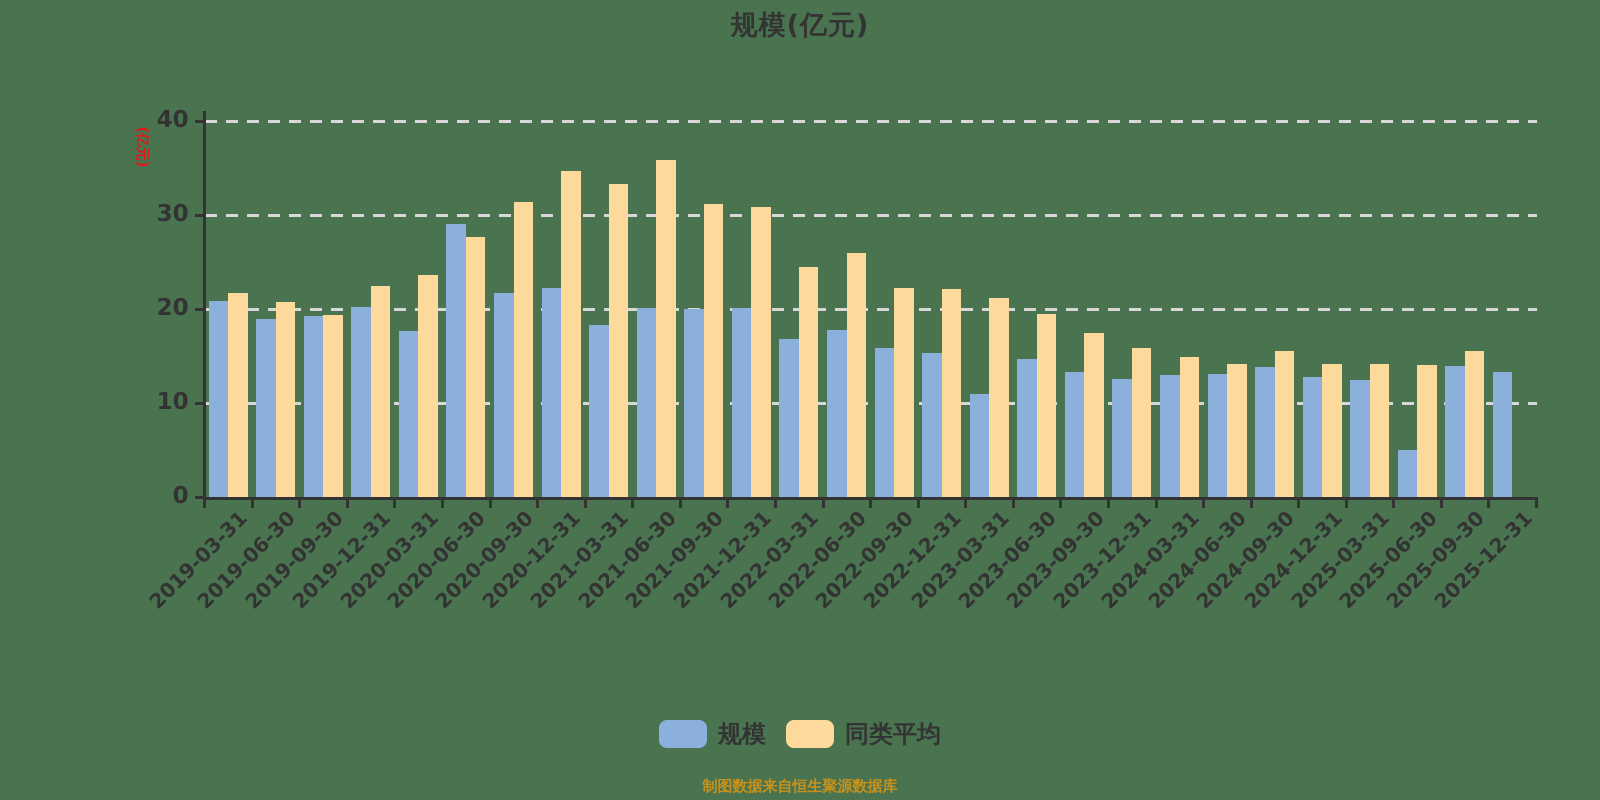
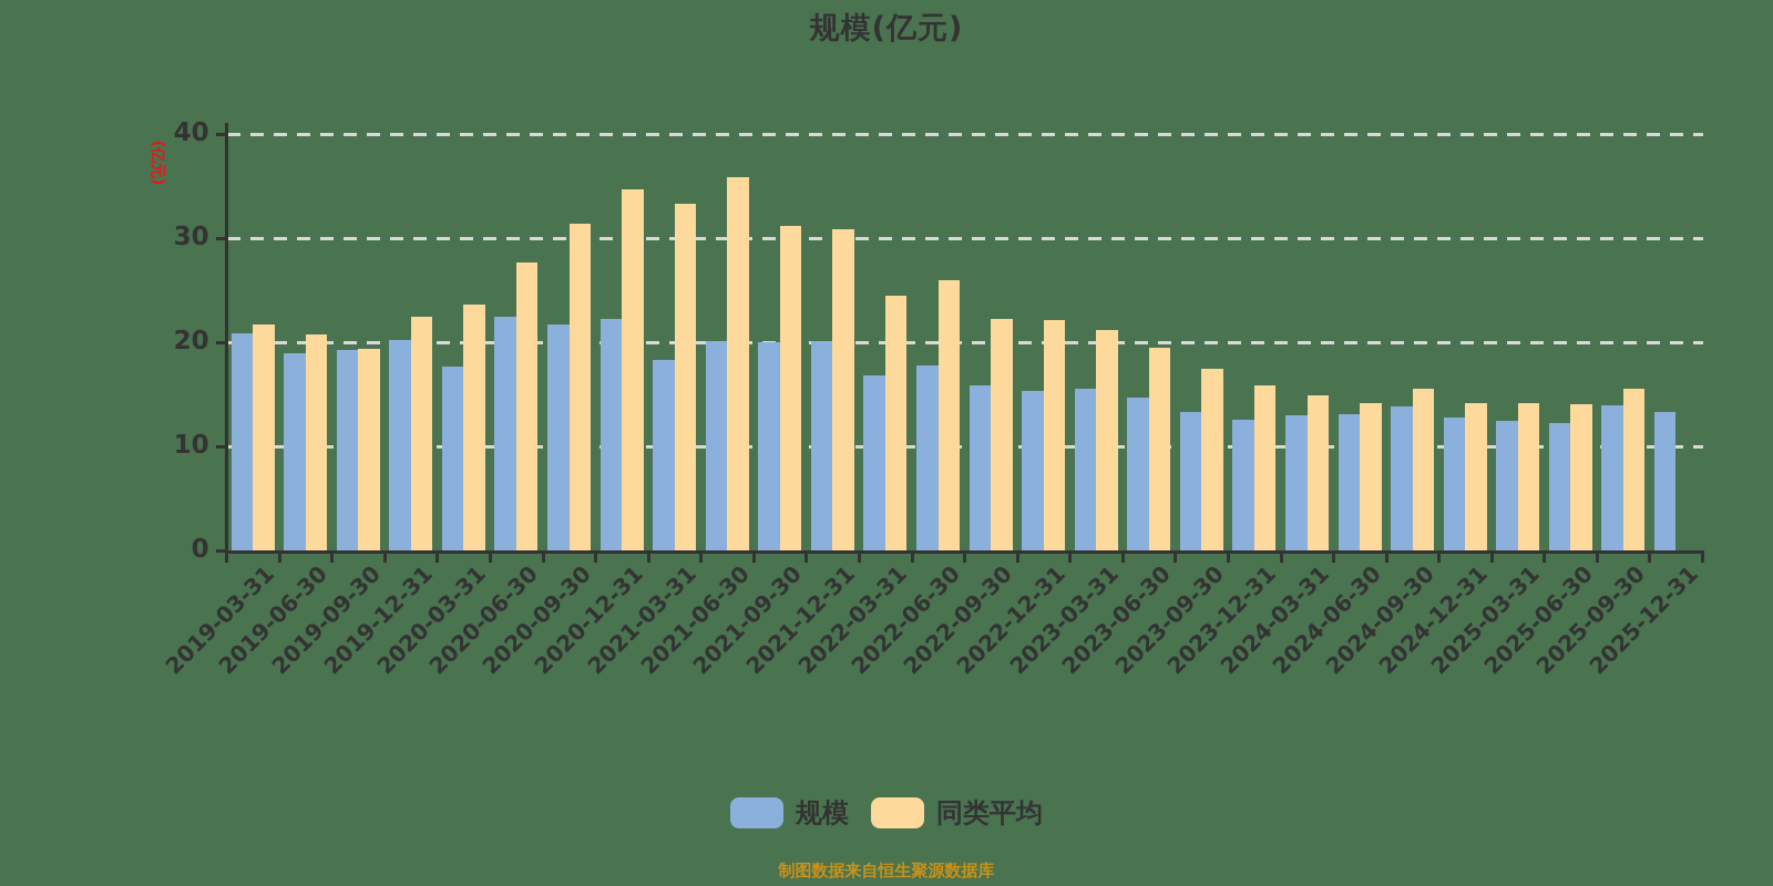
规模/2020-06-30: 29 -> 22
规模/2023-03-31: 11 -> 16
规模/2025-06-30: 5 -> 12
